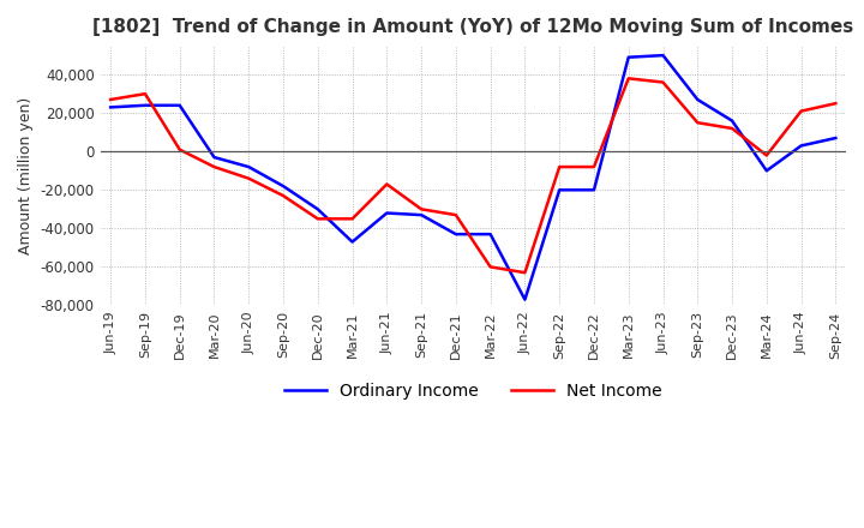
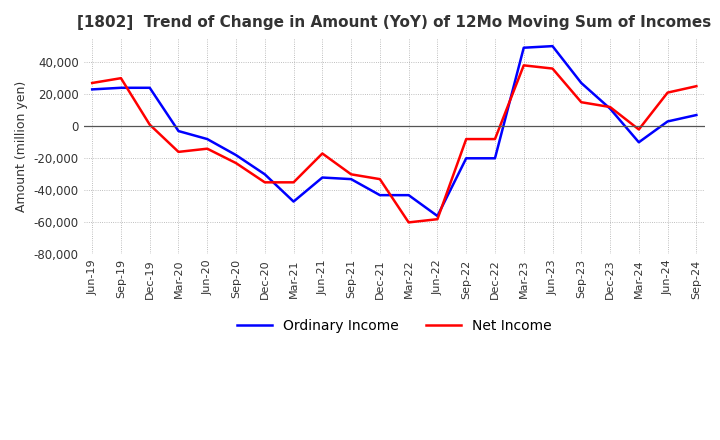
Net Income/Mar-20: -8,000 -> -16,000
Ordinary Income/Jun-22: -77,000 -> -56,000
Net Income/Jun-22: -63,000 -> -58,000
Ordinary Income/Dec-23: 16,000 -> 11,000
